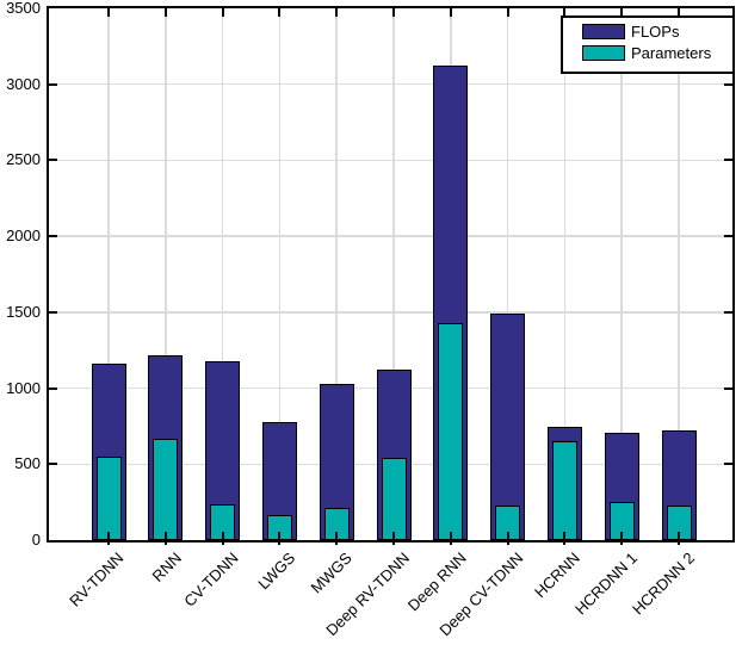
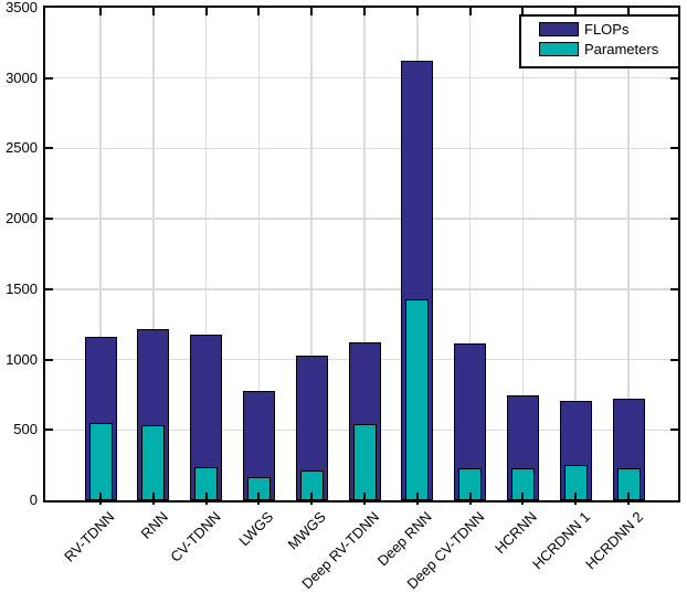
Parameters/RNN: 670 -> 530
FLOPs/Deep CV-TDNN: 1490 -> 1120
Parameters/HCRNN: 650 -> 230
